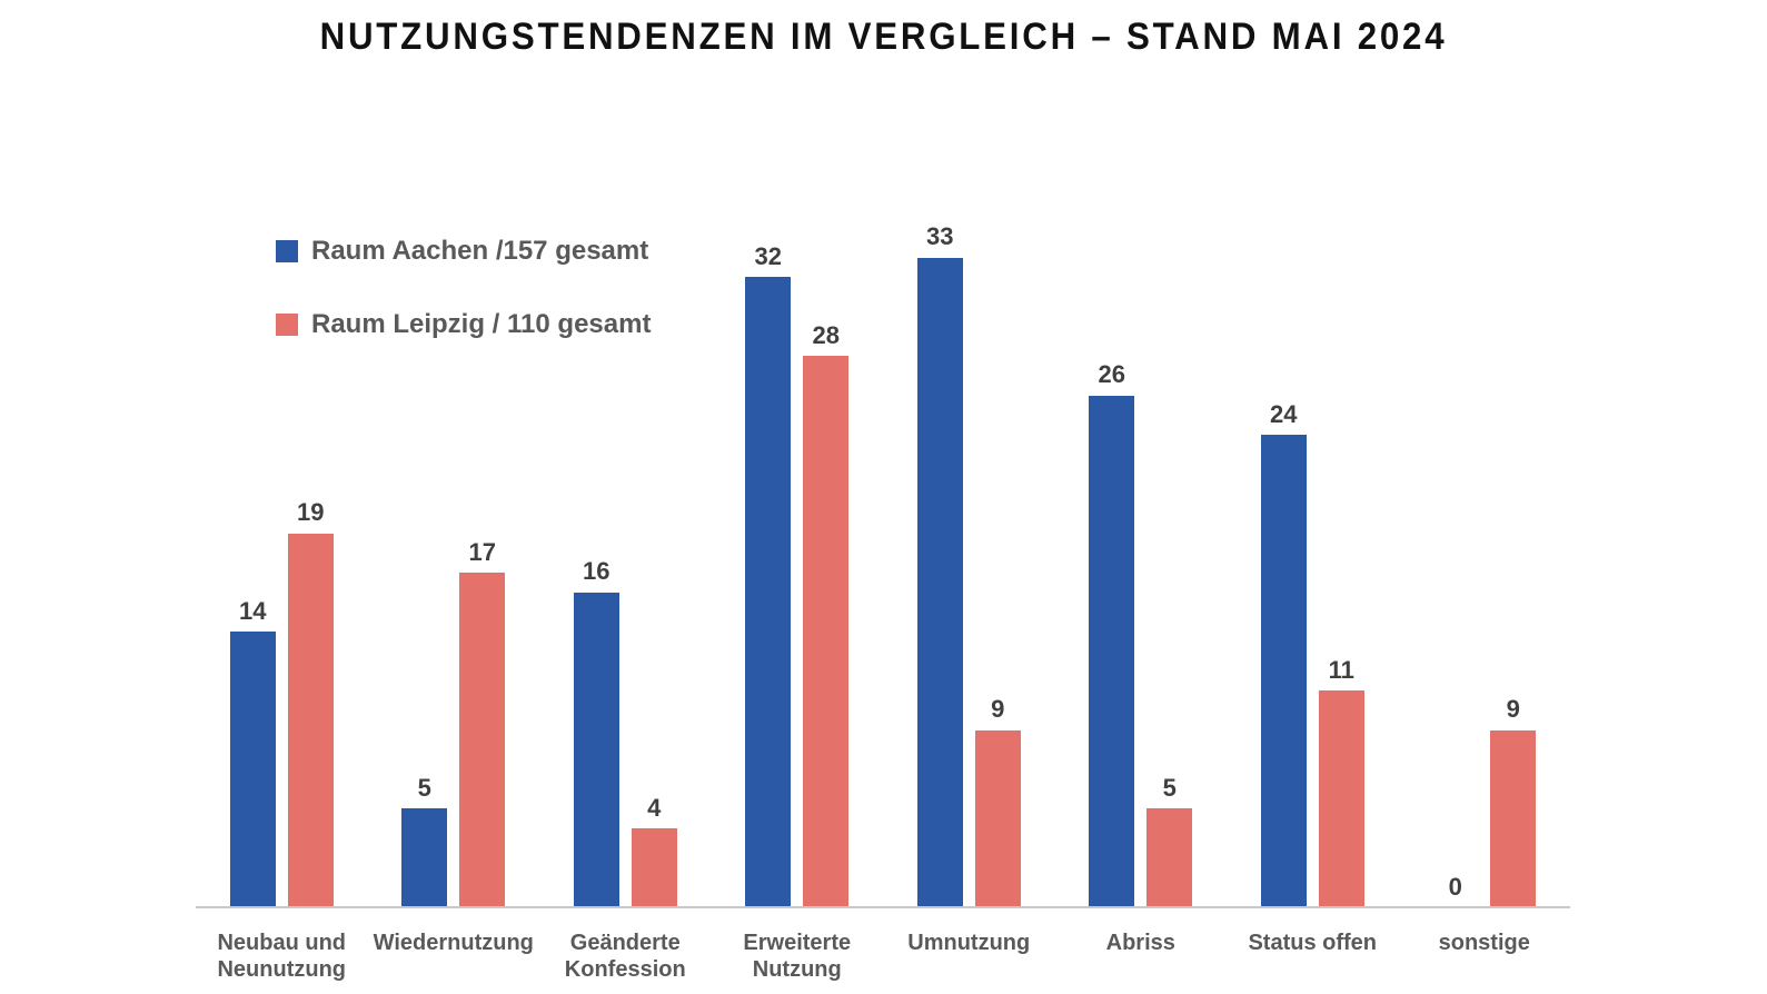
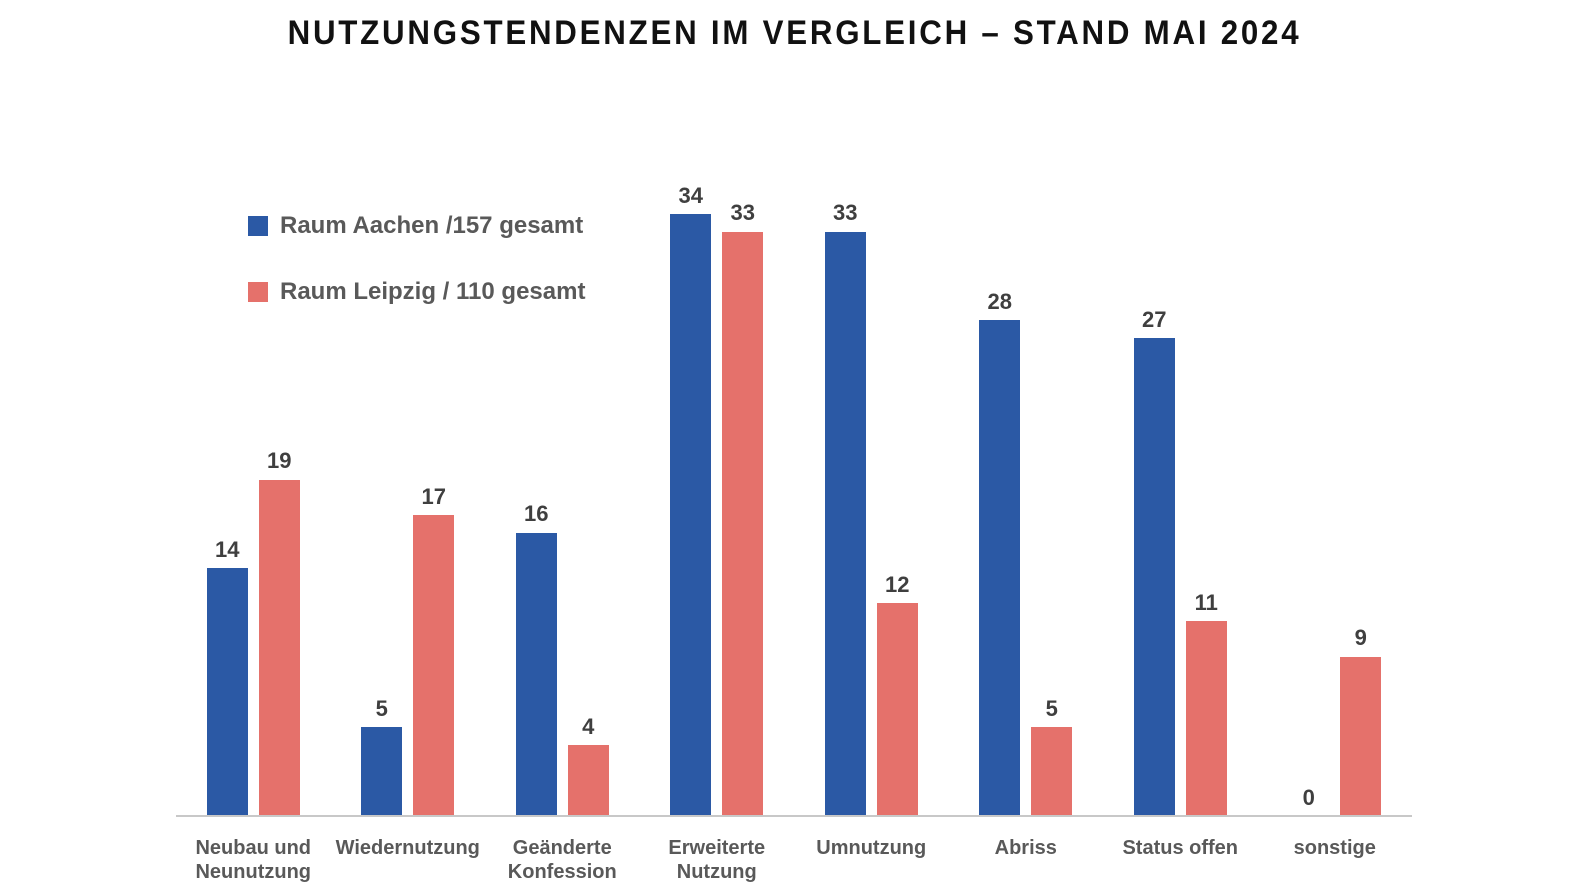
Raum Aachen /157 gesamt/Erweiterte Nutzung: 32 -> 34
Raum Leipzig / 110 gesamt/Erweiterte Nutzung: 28 -> 33
Raum Leipzig / 110 gesamt/Umnutzung: 9 -> 12
Raum Aachen /157 gesamt/Abriss: 26 -> 28
Raum Aachen /157 gesamt/Status offen: 24 -> 27
